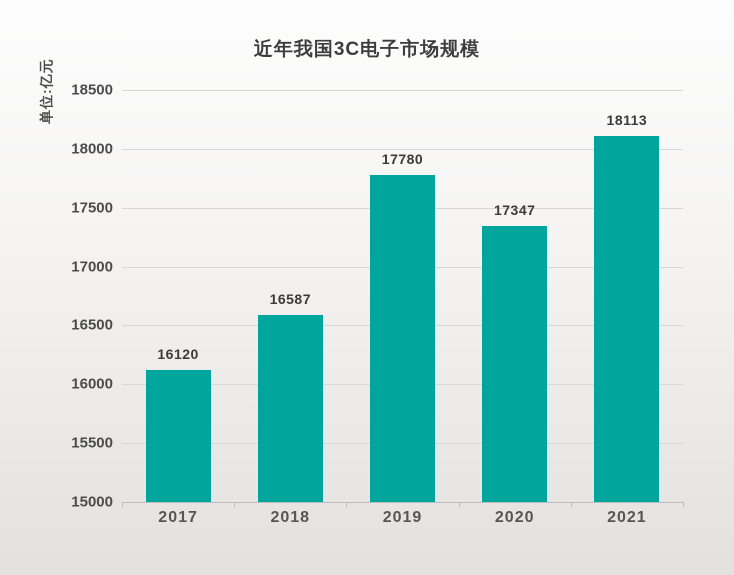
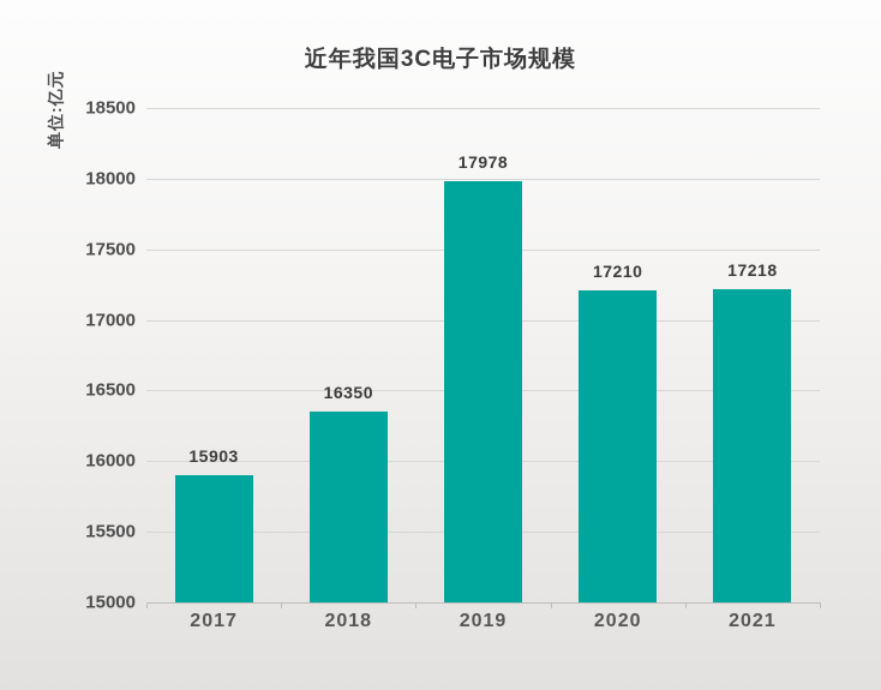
2017: 16120 -> 15903
2018: 16587 -> 16350
2019: 17780 -> 17978
2020: 17347 -> 17210
2021: 18113 -> 17218
